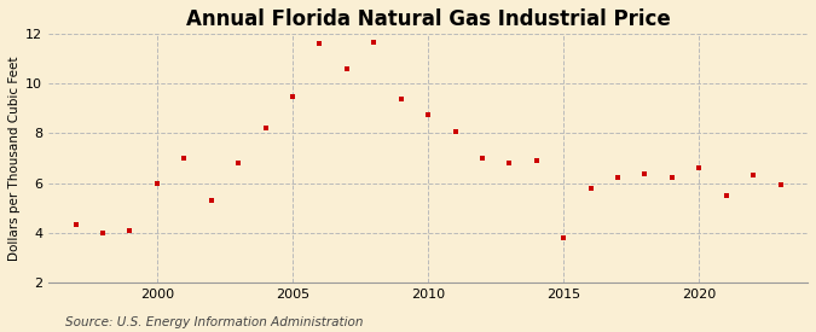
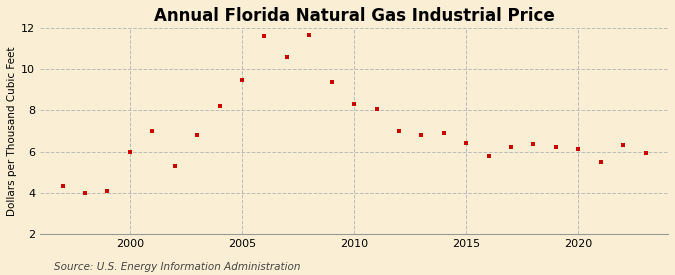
2010: 8.75 -> 8.30
2015: 3.80 -> 6.40
2020: 6.60 -> 6.10
